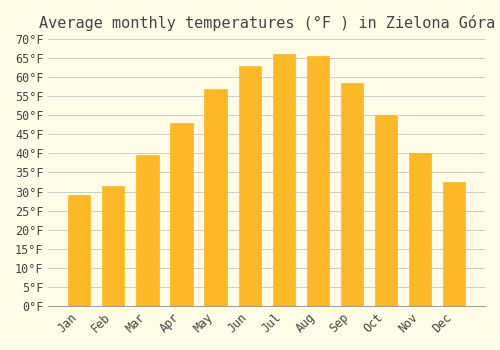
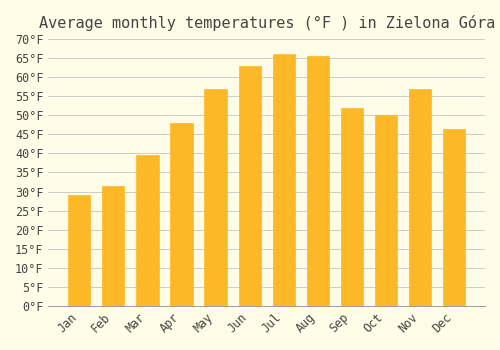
Sep: 58.5°F -> 52.0°F
Nov: 40.0°F -> 57.0°F
Dec: 32.5°F -> 46.5°F
